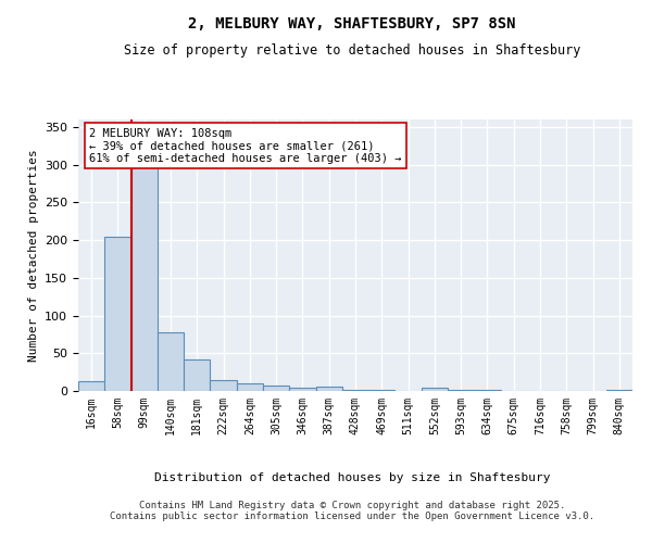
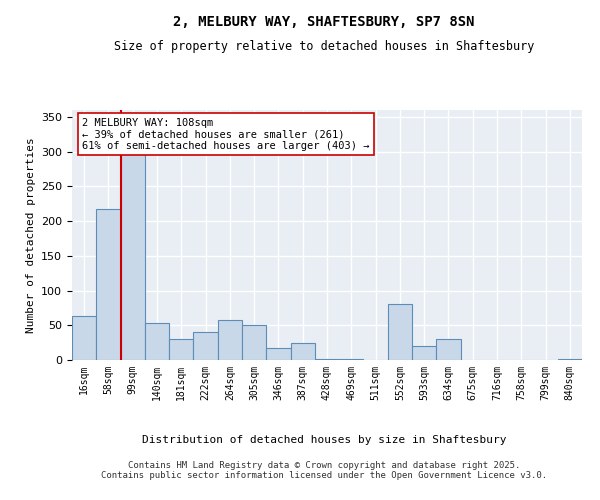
16sqm: 13 -> 64
58sqm: 205 -> 218
140sqm: 78 -> 54
181sqm: 42 -> 30
222sqm: 14 -> 40
264sqm: 10 -> 58
305sqm: 7 -> 50
346sqm: 5 -> 18
387sqm: 6 -> 24
552sqm: 4 -> 80
593sqm: 1 -> 20
634sqm: 1 -> 30
